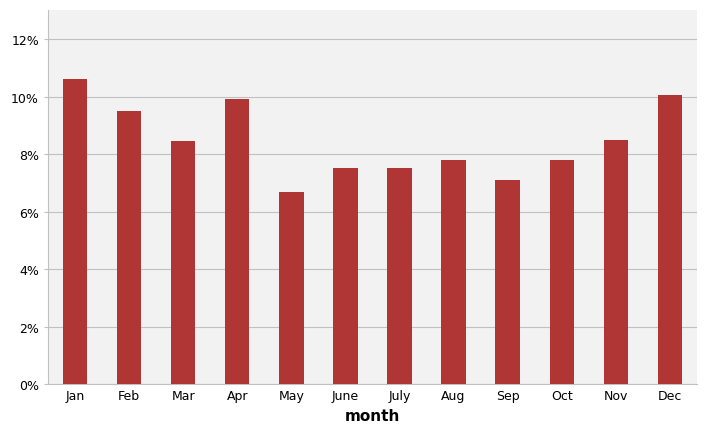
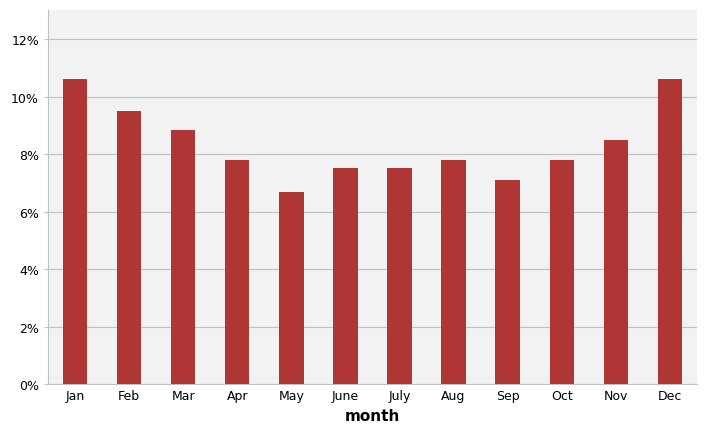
Mar: 8.45% -> 8.85%
Apr: 9.90% -> 7.80%
Dec: 10.05% -> 10.60%
